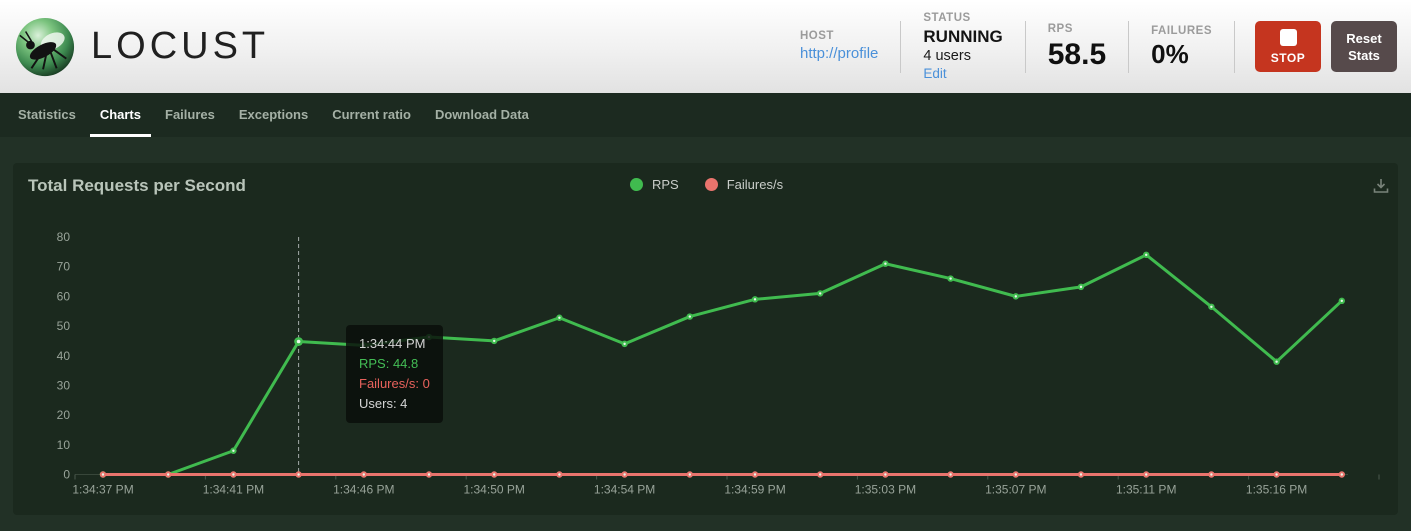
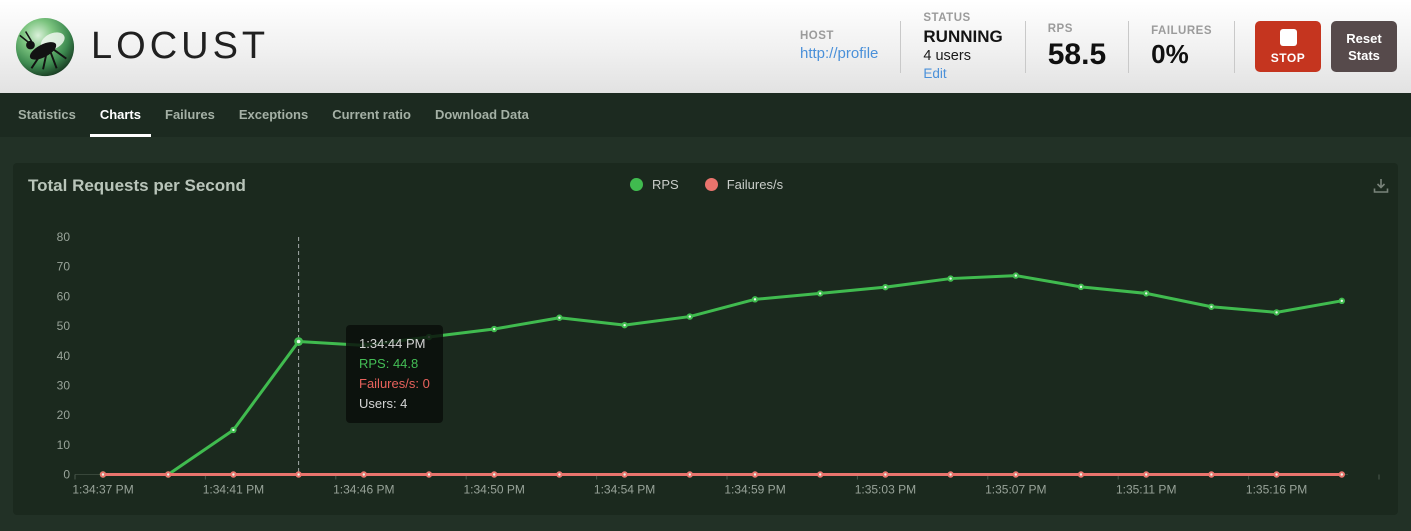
RPS/1:34:41 PM: 8 -> 15
RPS/1:34:50 PM: 45 -> 49
RPS/1:34:54 PM: 44 -> 50
RPS/1:35:03 PM: 71 -> 63
RPS/1:35:07 PM: 60 -> 67
RPS/1:35:11 PM: 74 -> 61
RPS/1:35:16 PM: 38 -> 55
